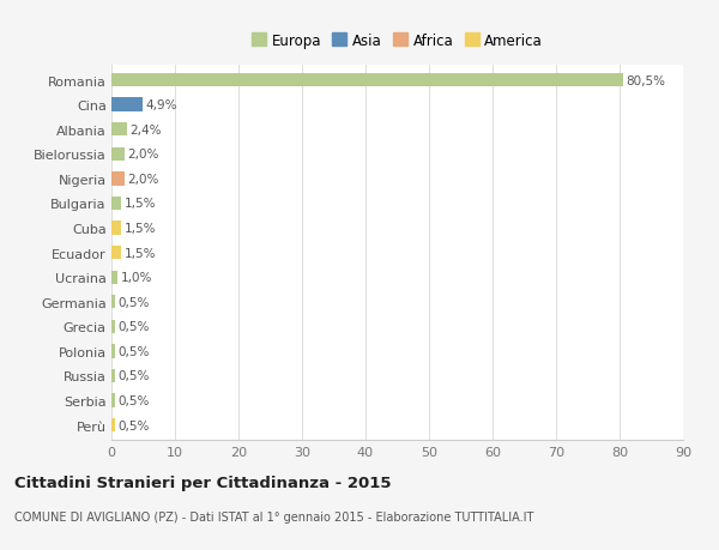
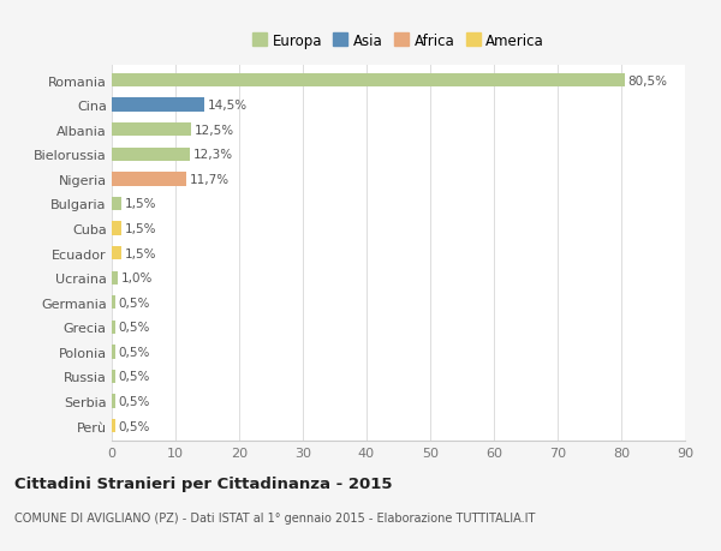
Cina: 4,9% -> 14,5%
Albania: 2,4% -> 12,5%
Bielorussia: 2,0% -> 12,3%
Nigeria: 2,0% -> 11,7%
